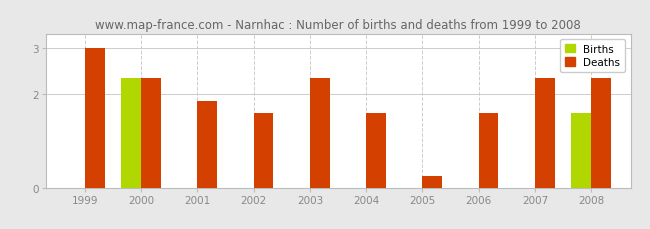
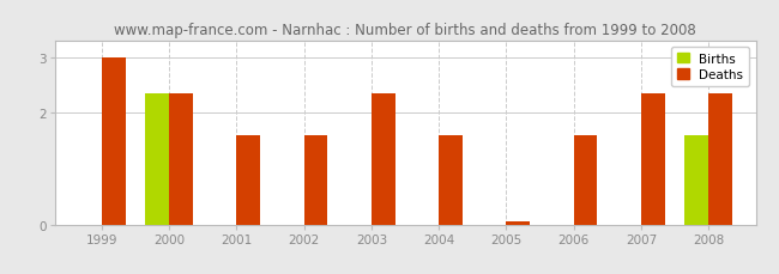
Deaths/2001: 1.85 -> 1.60
Deaths/2005: 0.25 -> 0.05
